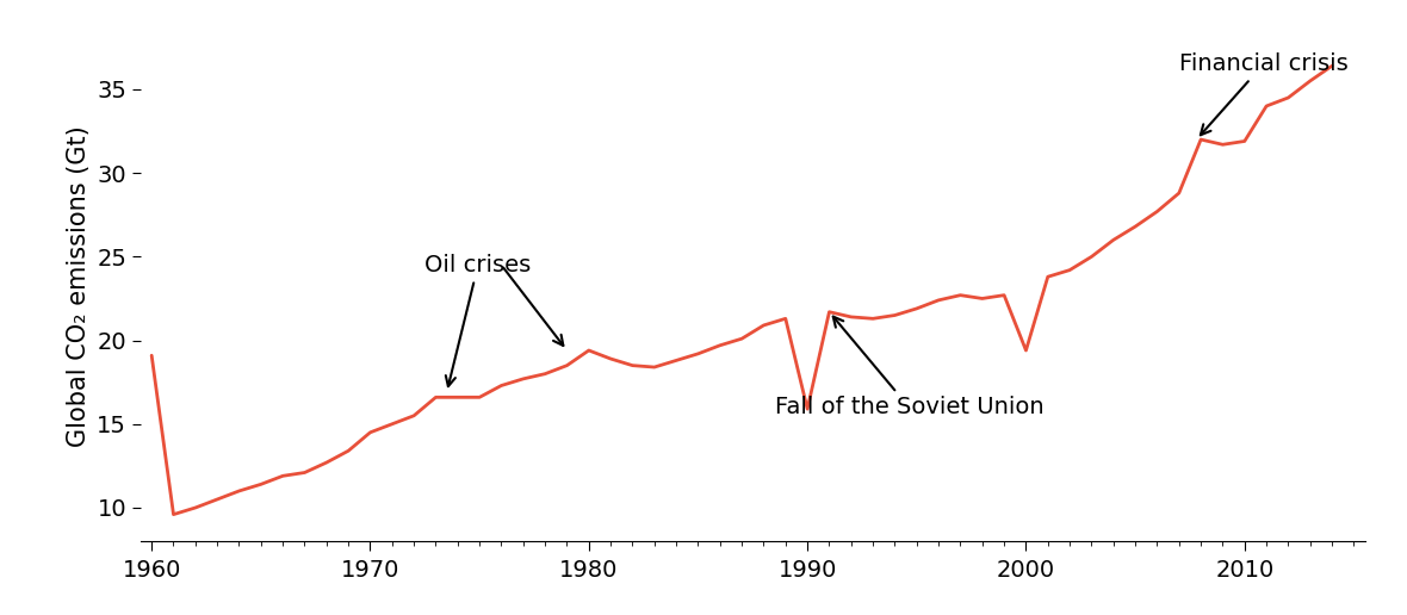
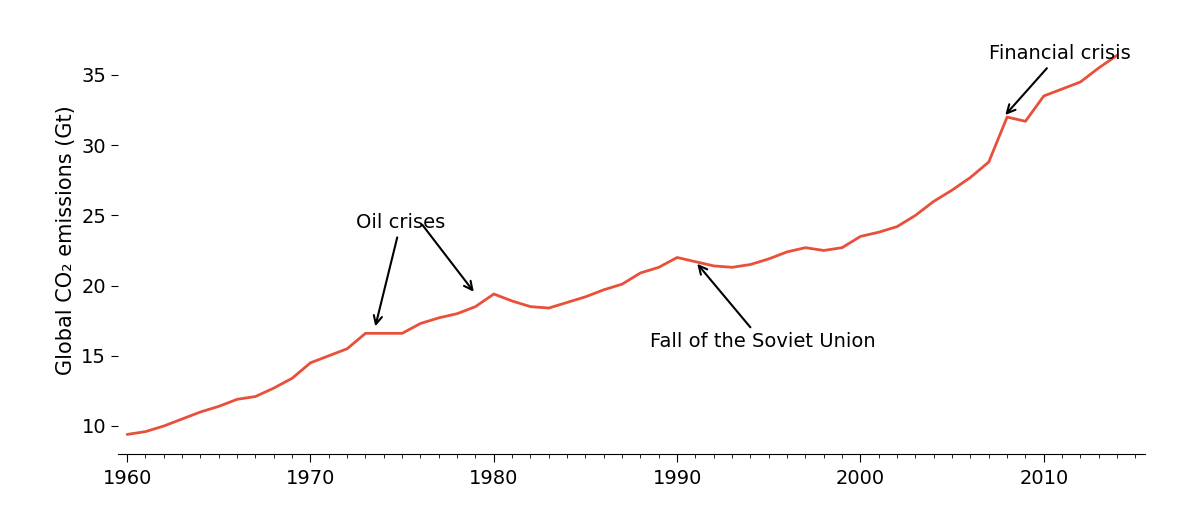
1960: 19.1 -> 9.4
1990: 15.9 -> 22.0
2000: 19.4 -> 23.5
2010: 31.9 -> 33.5
